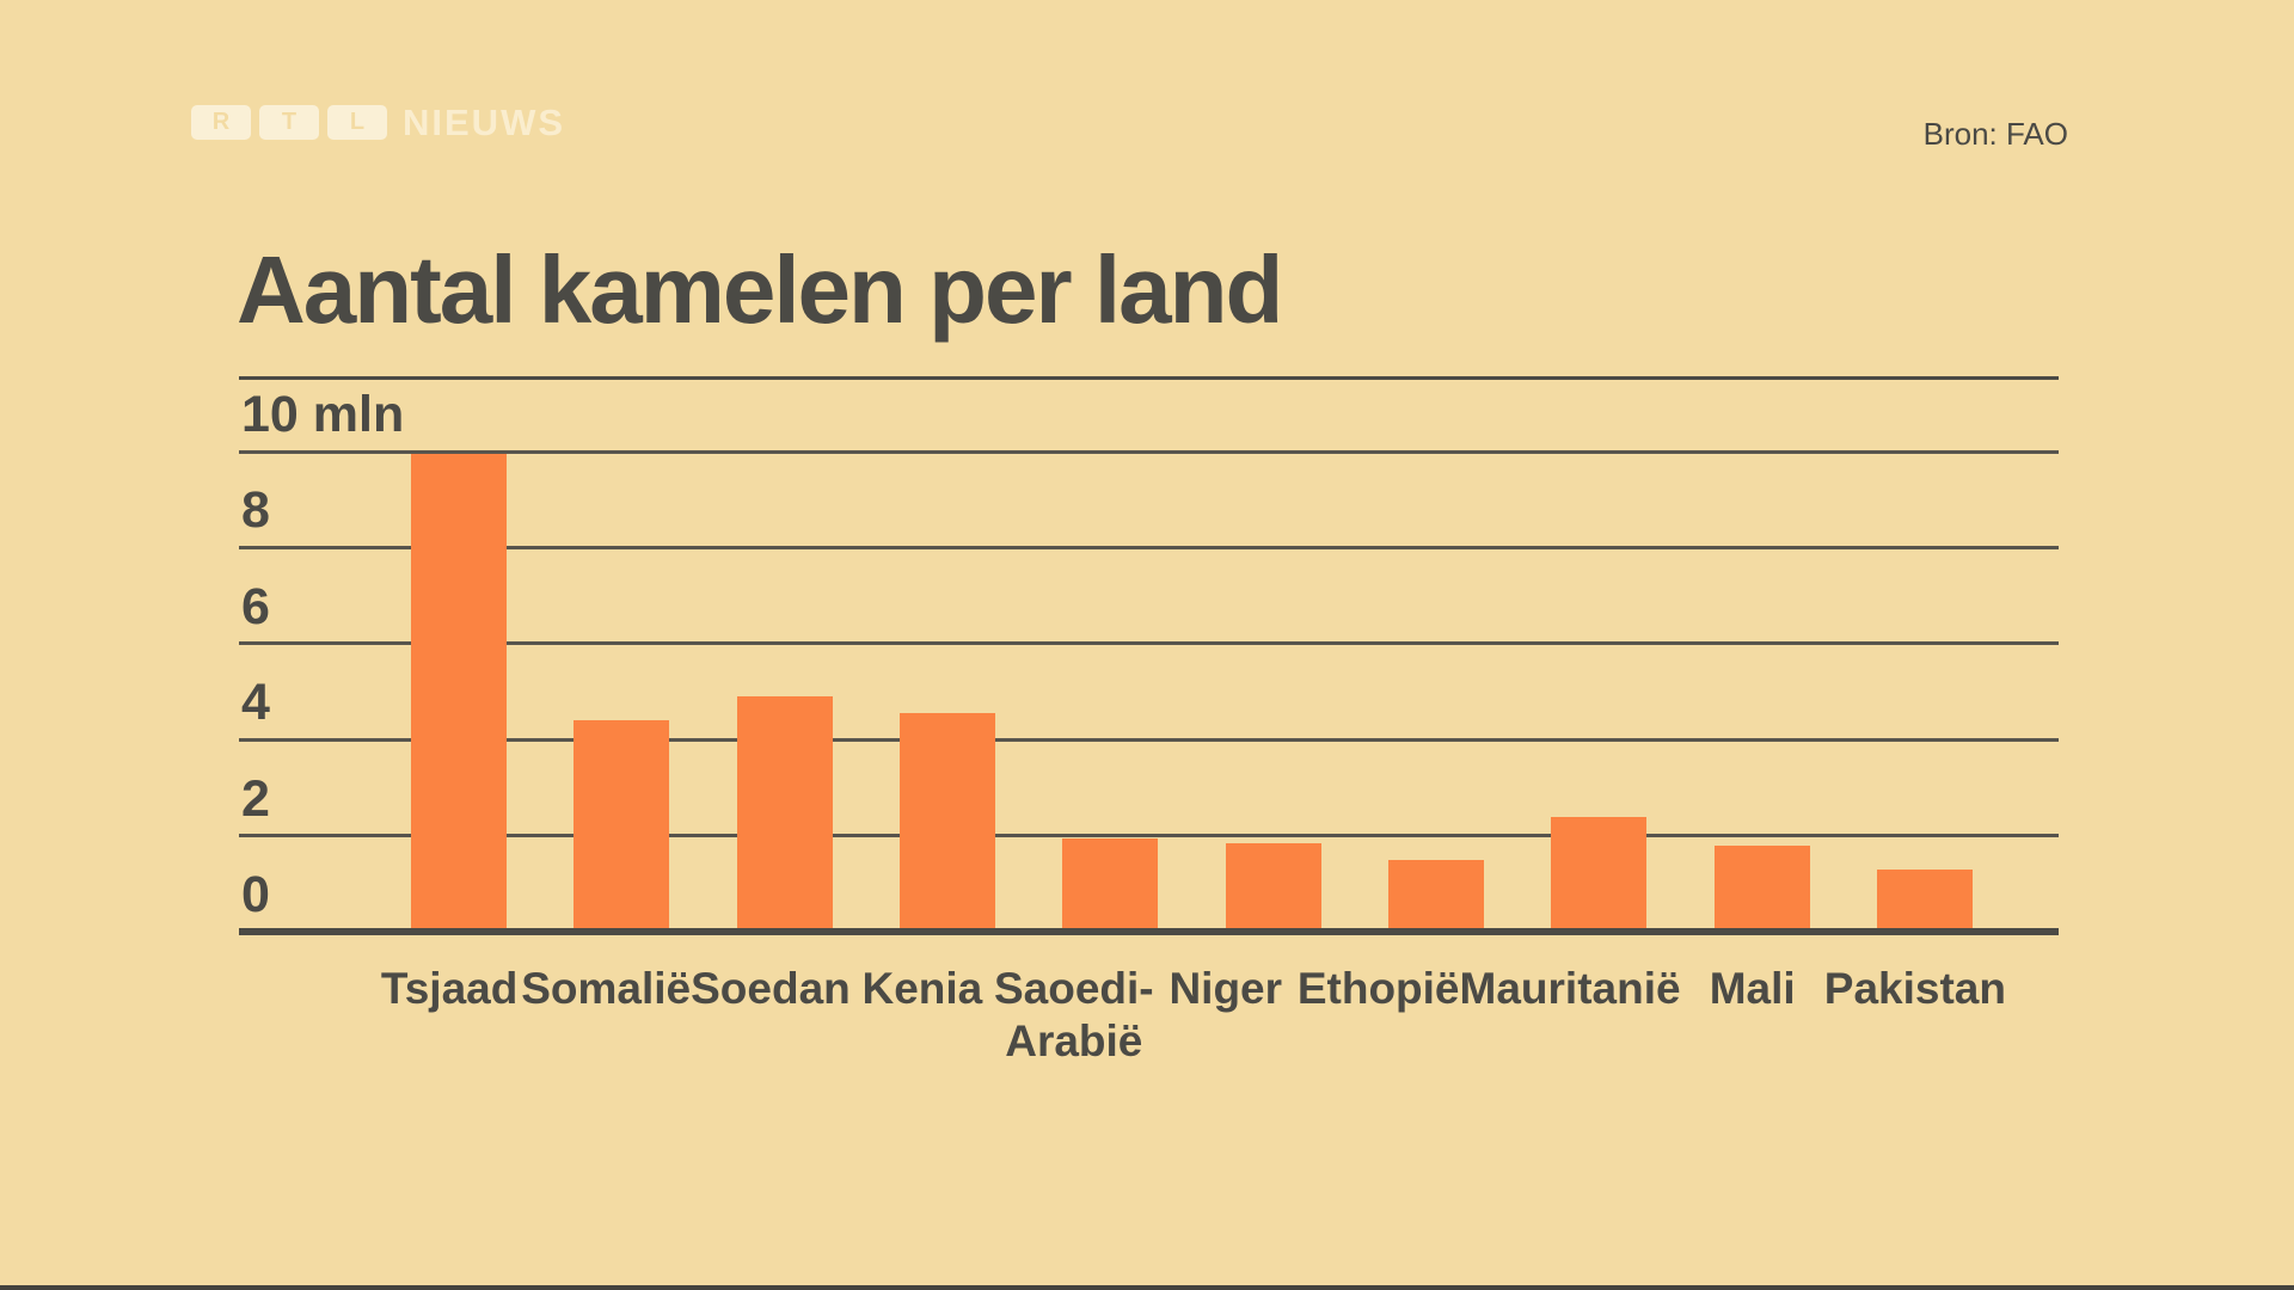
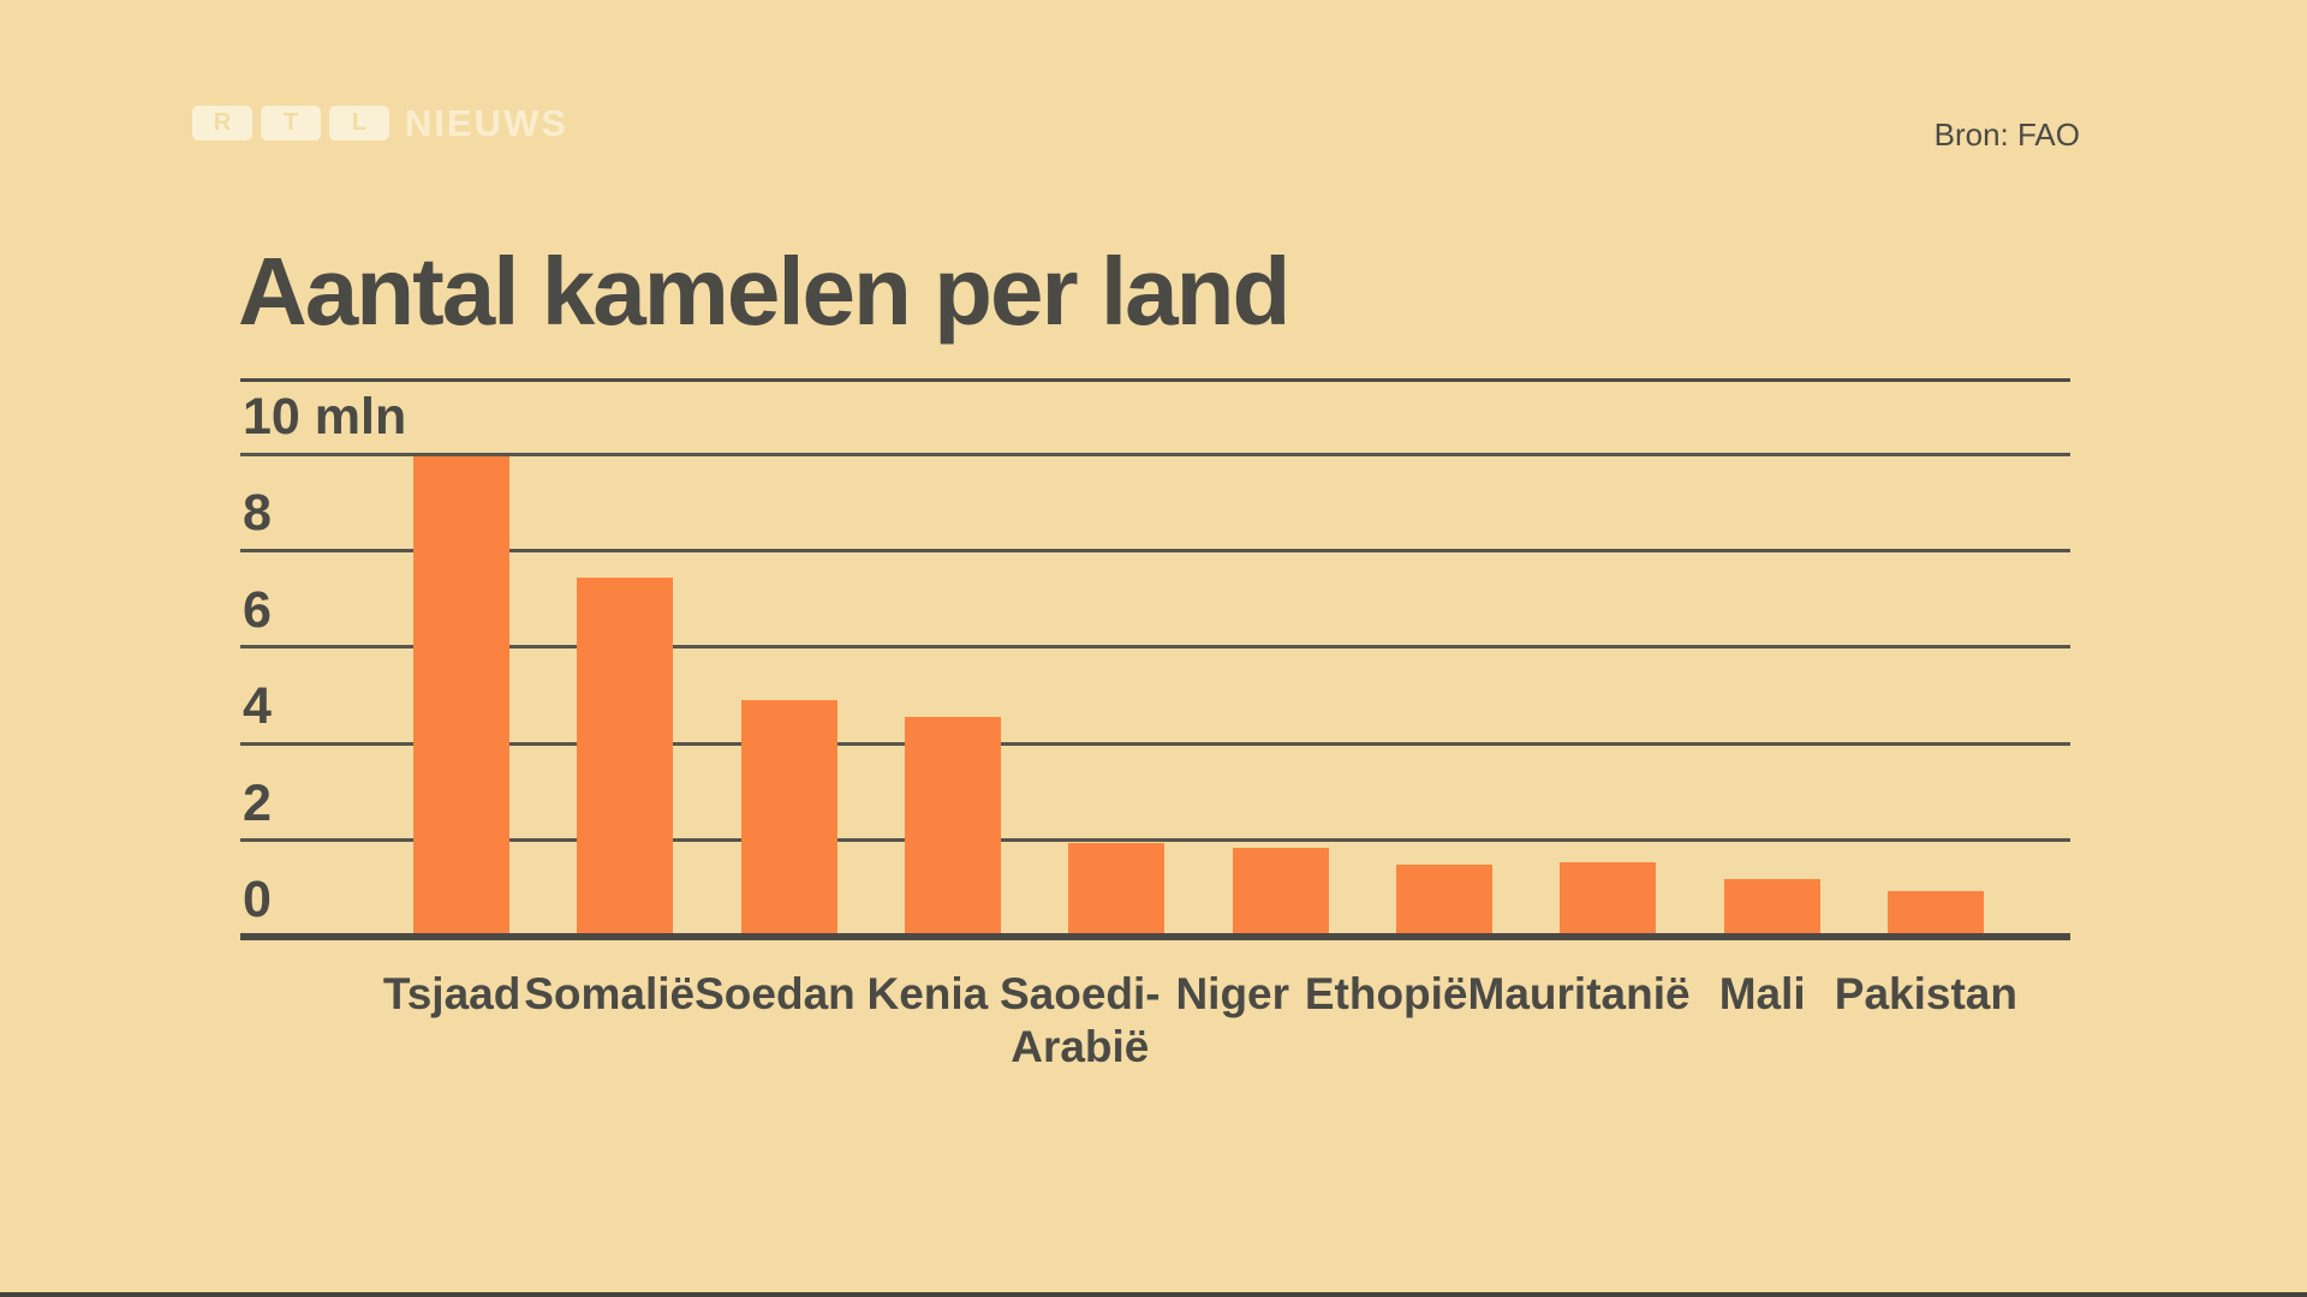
Somalië: 4.4 -> 7.5
Mauritanië: 2.4 -> 1.6
Mali: 1.8 -> 1.2
Pakistan: 1.3 -> 0.9
